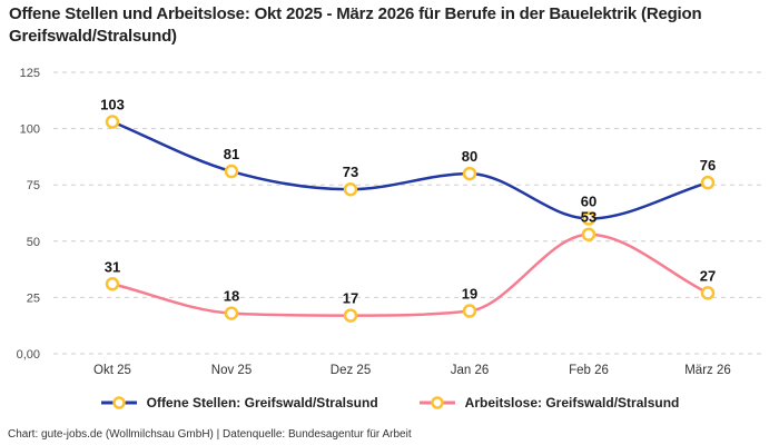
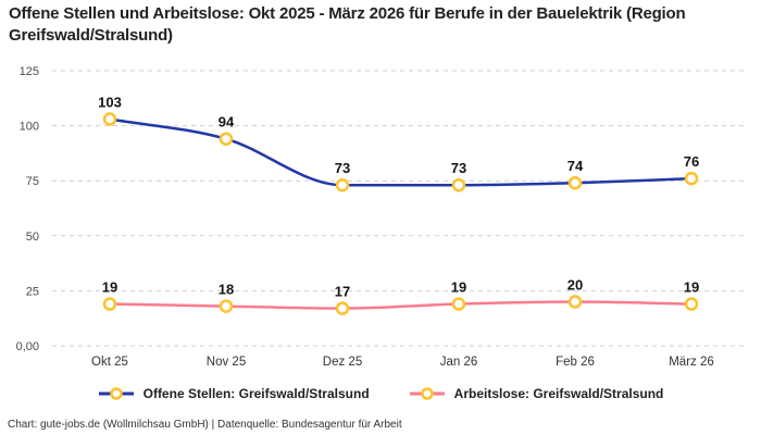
Arbeitslose: Greifswald/Stralsund/Okt 25: 31 -> 19
Offene Stellen: Greifswald/Stralsund/Nov 25: 81 -> 94
Offene Stellen: Greifswald/Stralsund/Jan 26: 80 -> 73
Offene Stellen: Greifswald/Stralsund/Feb 26: 60 -> 74
Arbeitslose: Greifswald/Stralsund/Feb 26: 53 -> 20
Arbeitslose: Greifswald/Stralsund/März 26: 27 -> 19
